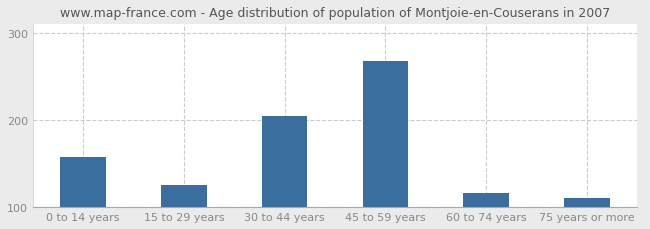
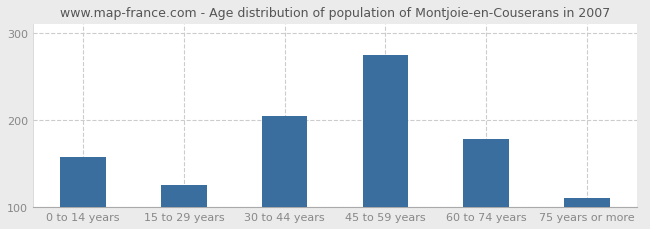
45 to 59 years: 268 -> 275
60 to 74 years: 116 -> 178
